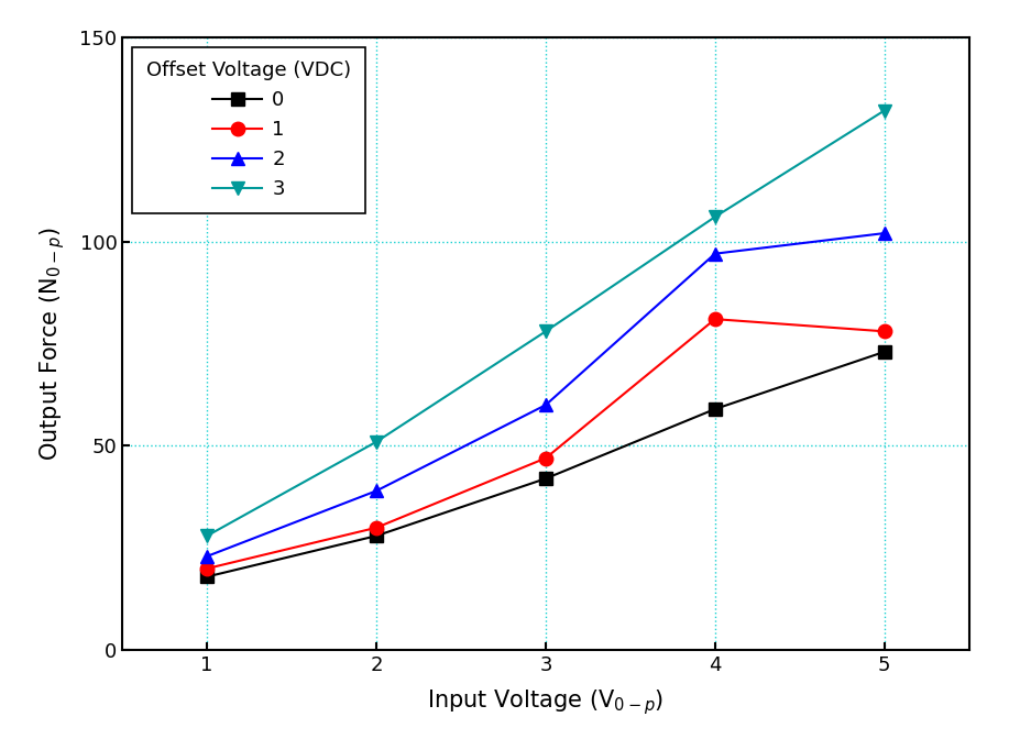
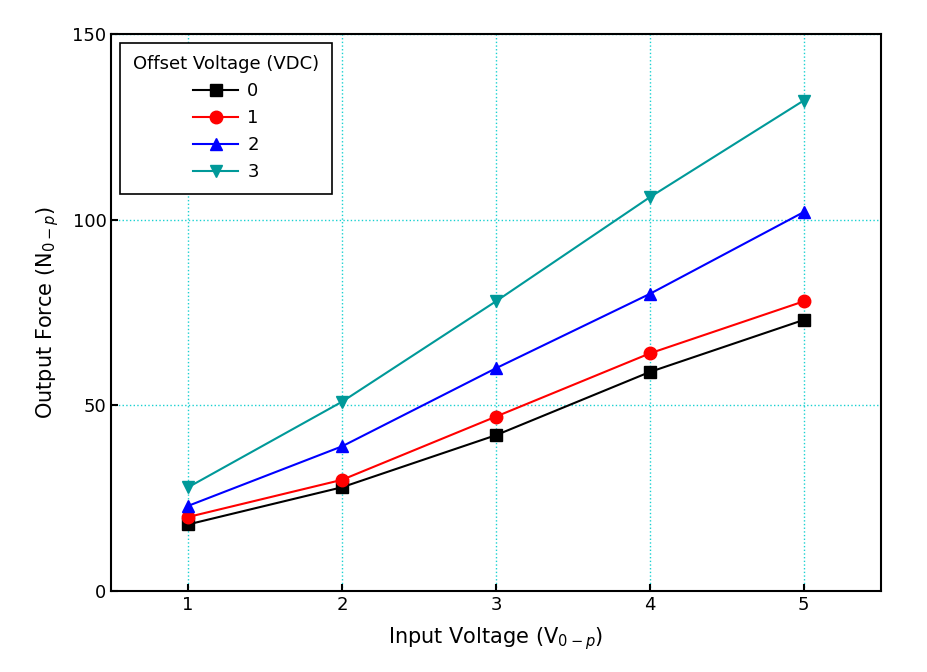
1/4: 81 -> 64
2/4: 97 -> 80
